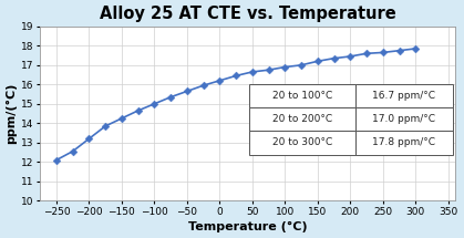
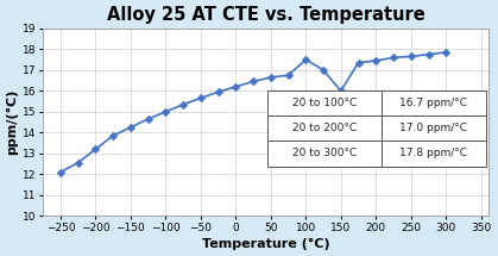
100: 16.9 -> 17.5
150: 17.2 -> 16.0
